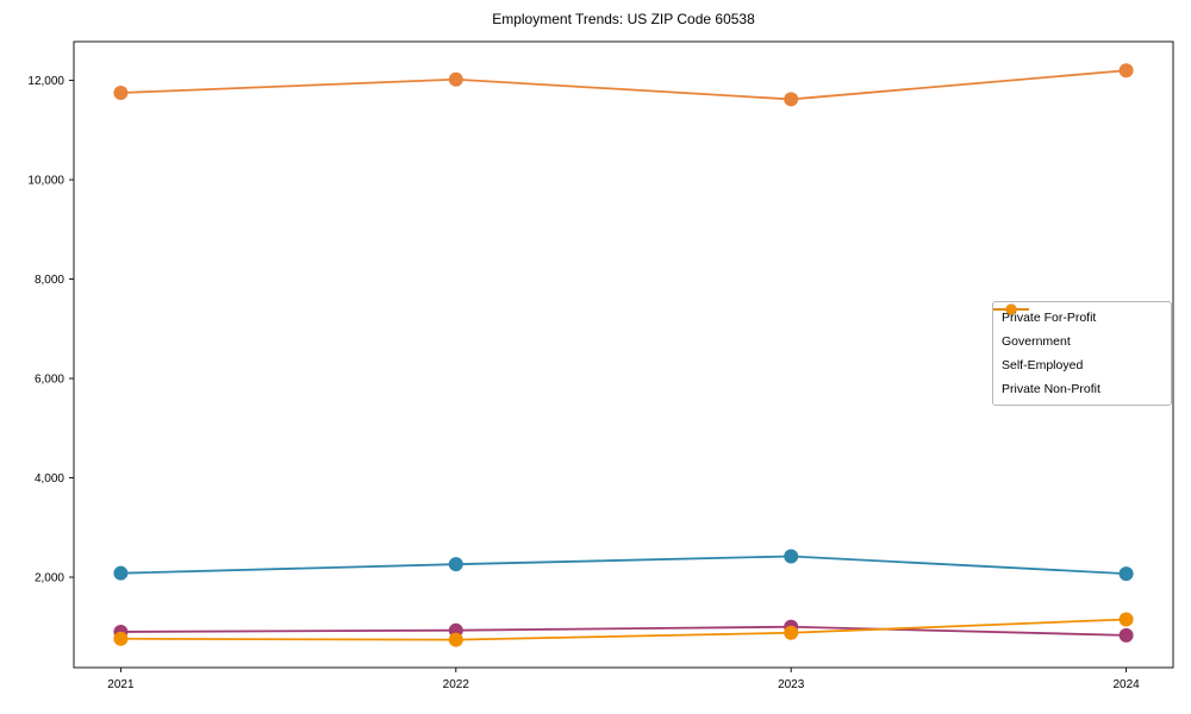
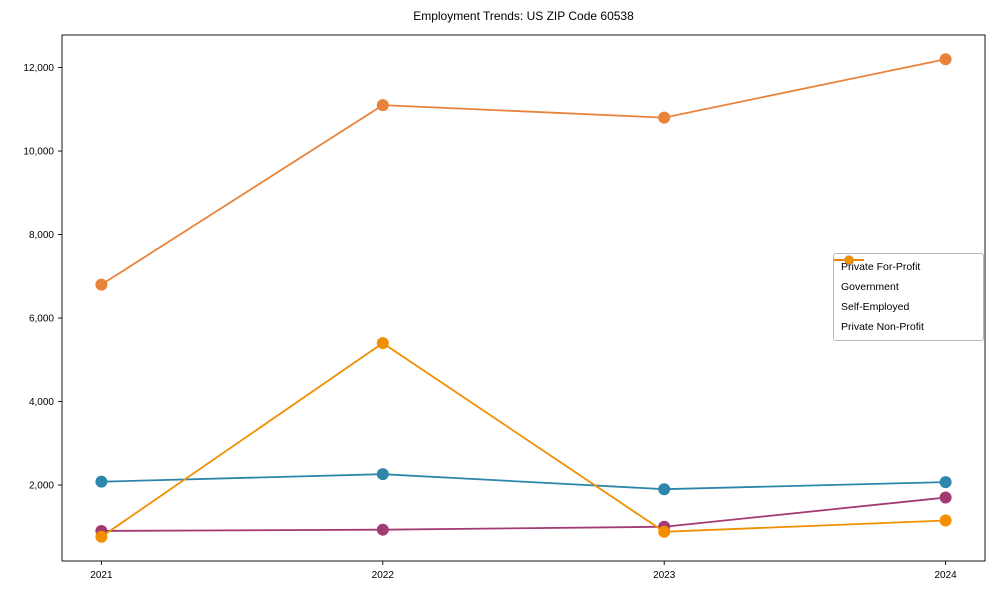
Private For-Profit/2021: 11800 -> 6800
Private For-Profit/2022: 12000 -> 11100
Private Non-Profit/2022: 700 -> 5400
Private For-Profit/2023: 11600 -> 10800
Government/2023: 2400 -> 1900
Self-Employed/2024: 800 -> 1700
